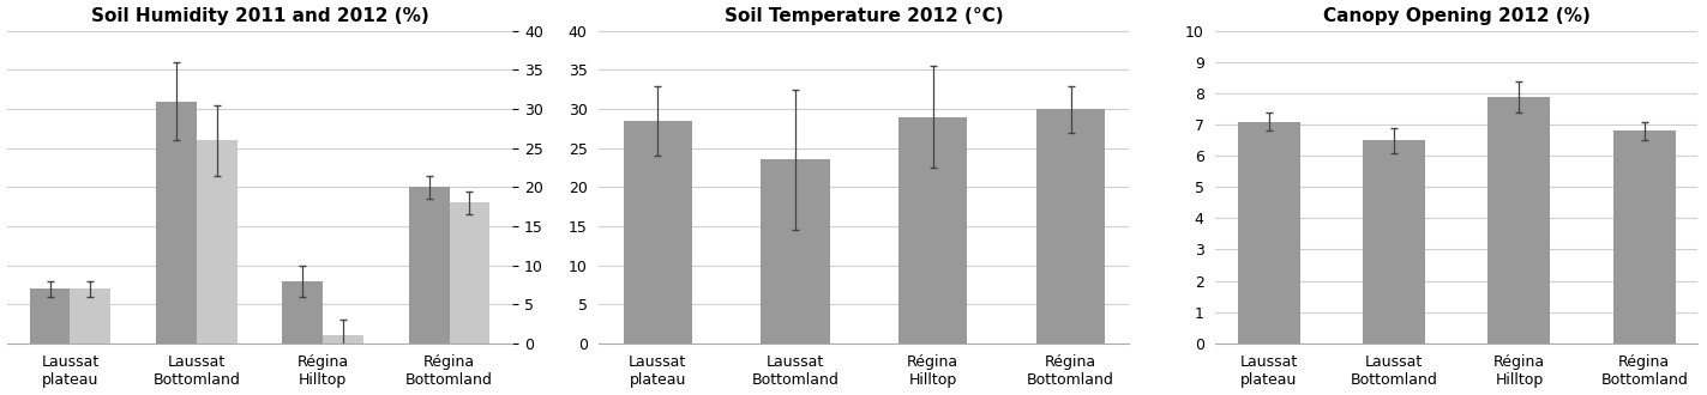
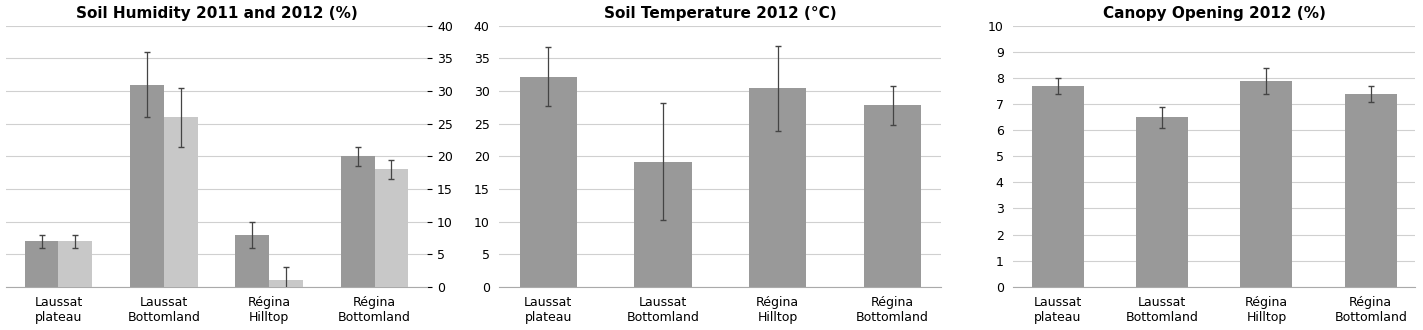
Soil Temperature 2012 (°C)/Laussat plateau: 28.5 -> 32.2
Soil Temperature 2012 (°C)/Laussat Bottomland: 23.5 -> 19.2
Soil Temperature 2012 (°C)/Régina Hilltop: 29.0 -> 30.4
Soil Temperature 2012 (°C)/Régina Bottomland: 30.0 -> 27.8
Canopy Opening 2012 (%)/Laussat plateau: 7.1 -> 7.7
Canopy Opening 2012 (%)/Régina Bottomland: 6.8 -> 7.4
